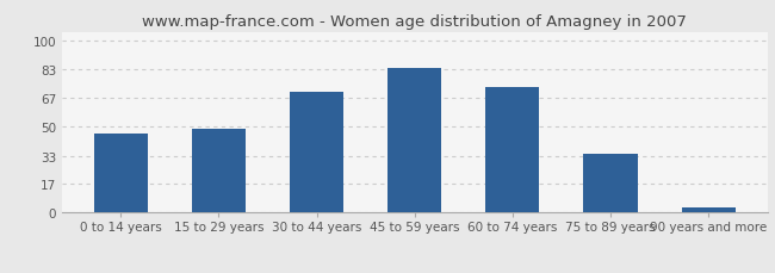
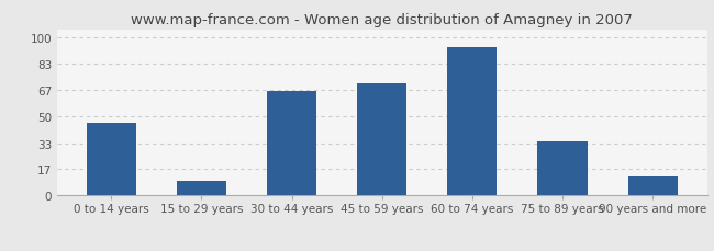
15 to 29 years: 49 -> 9
30 to 44 years: 70 -> 66
45 to 59 years: 84 -> 71
60 to 74 years: 73 -> 94
90 years and more: 3 -> 12
